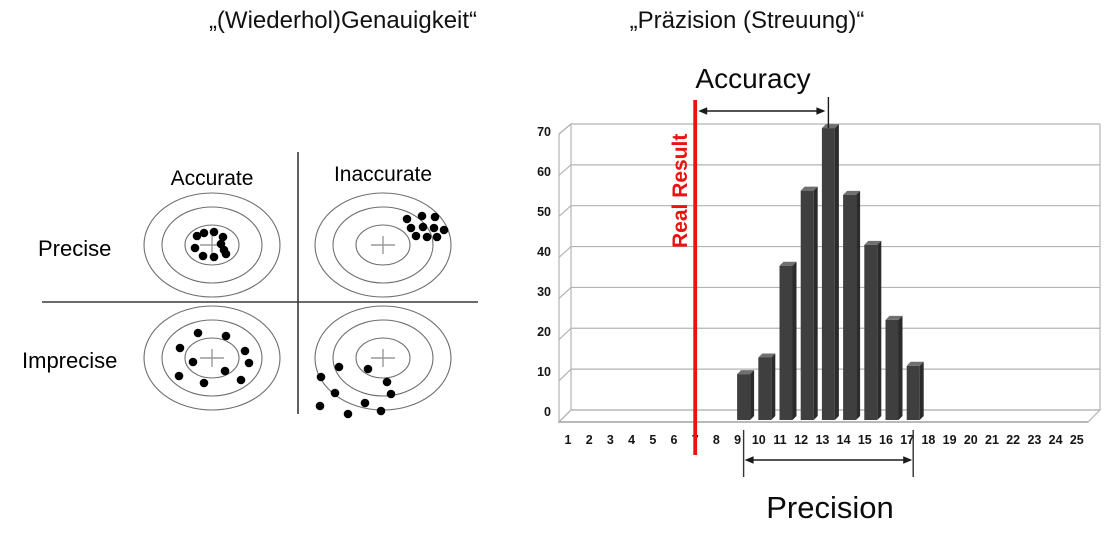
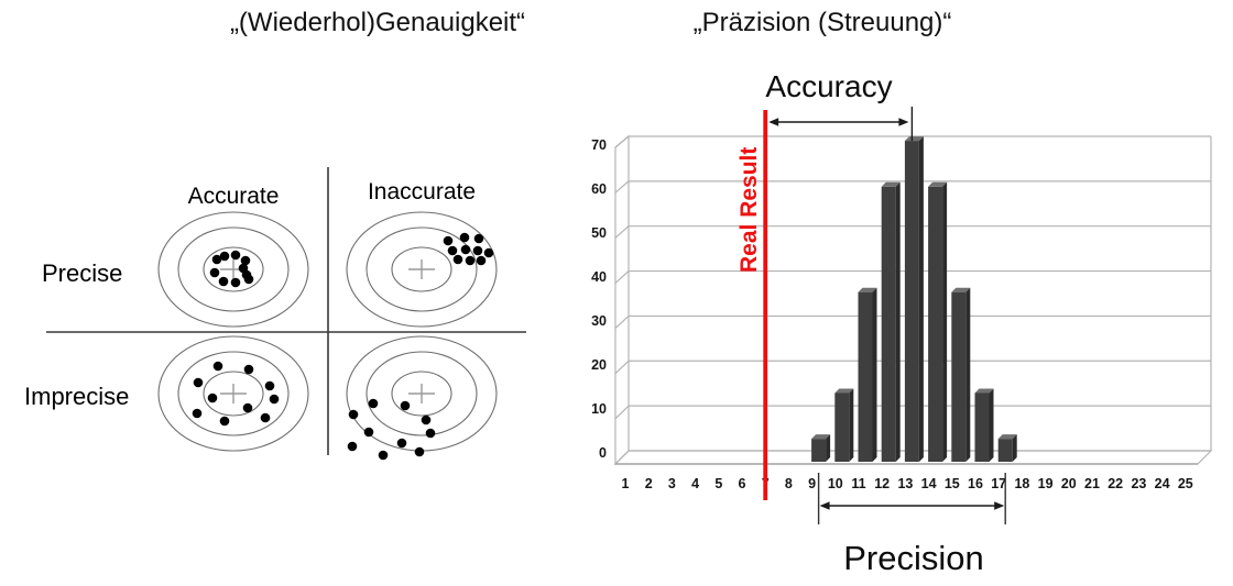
9: 11 -> 5
12: 55 -> 60
14: 54 -> 60
15: 42 -> 37
16: 24 -> 15
17: 13 -> 5
